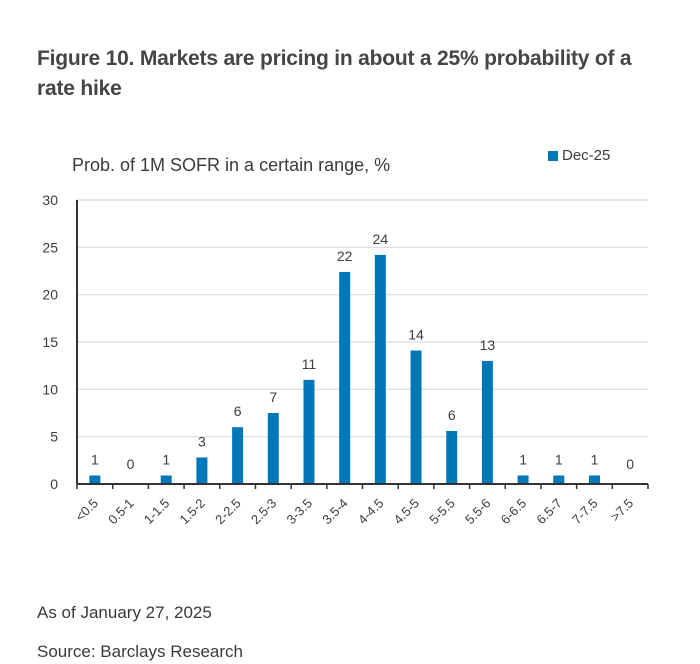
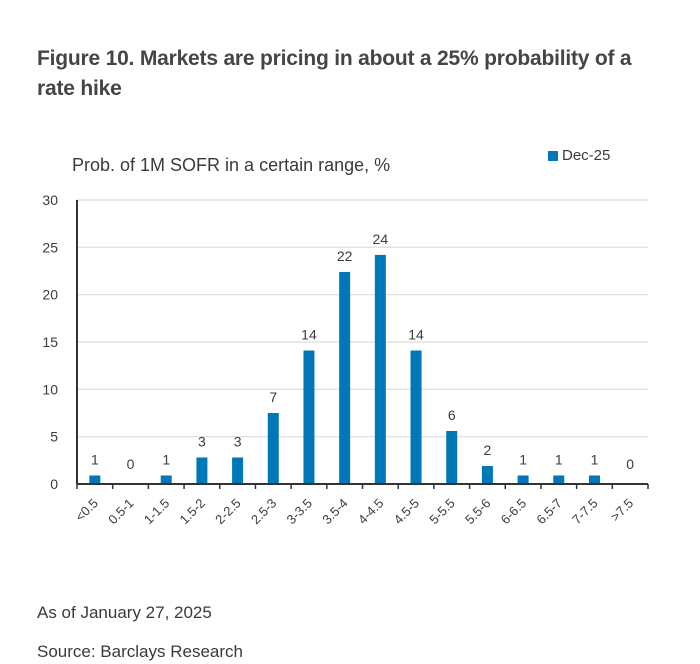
2-2.5: 6 -> 3
3-3.5: 11 -> 14
5.5-6: 13 -> 2
